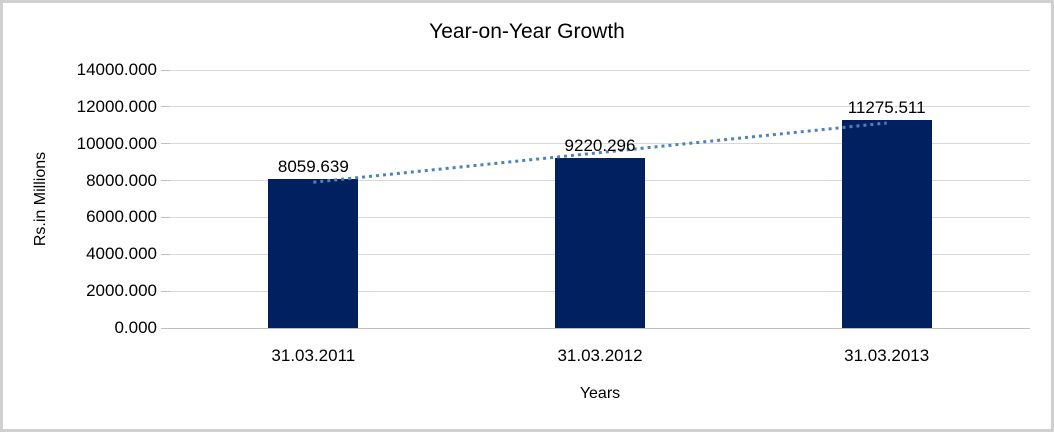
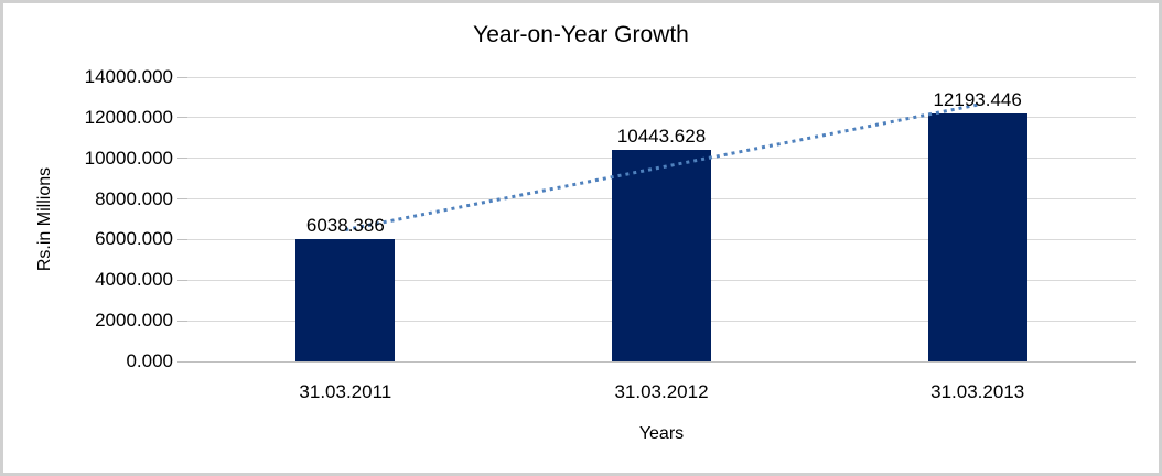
31.03.2011: 8059.639 -> 6038.386
31.03.2012: 9220.296 -> 10443.628
31.03.2013: 11275.511 -> 12193.446
